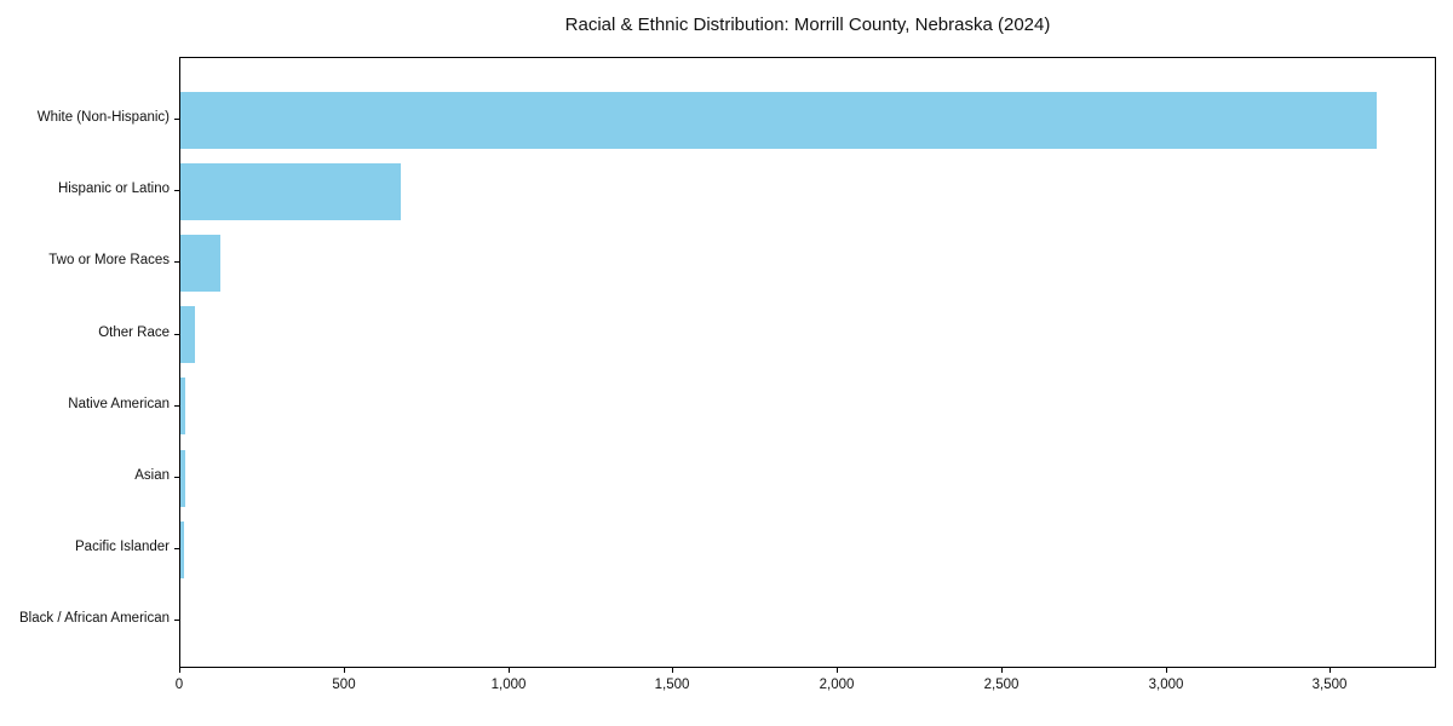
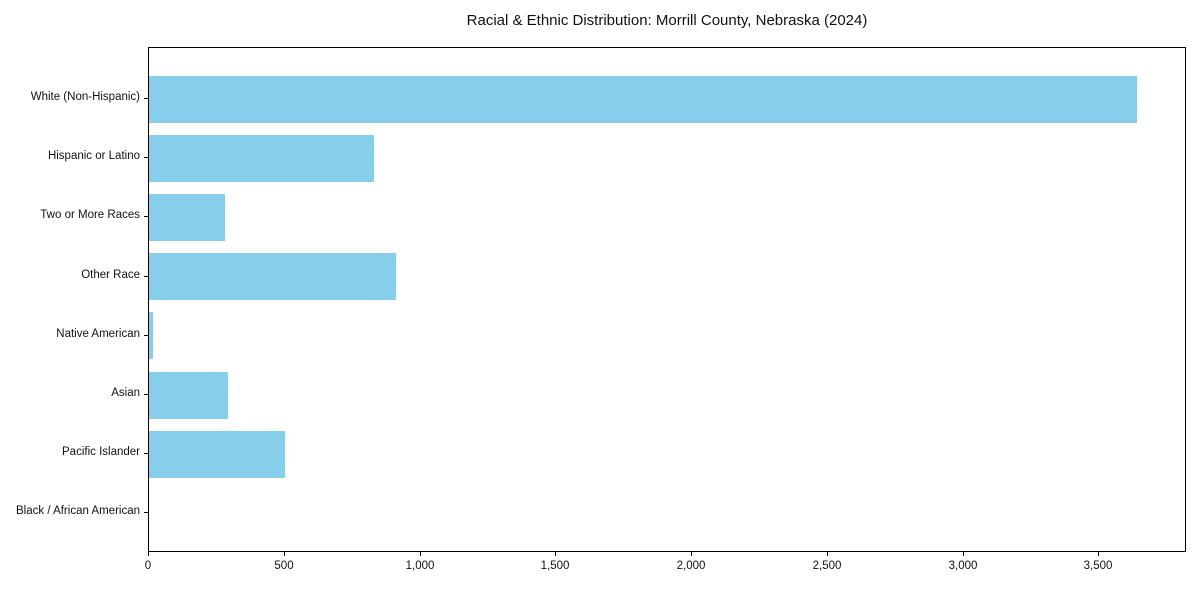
Hispanic or Latino: 670 -> 830
Two or More Races: 120 -> 280
Other Race: 40 -> 910
Asian: 10 -> 290
Pacific Islander: 10 -> 500
